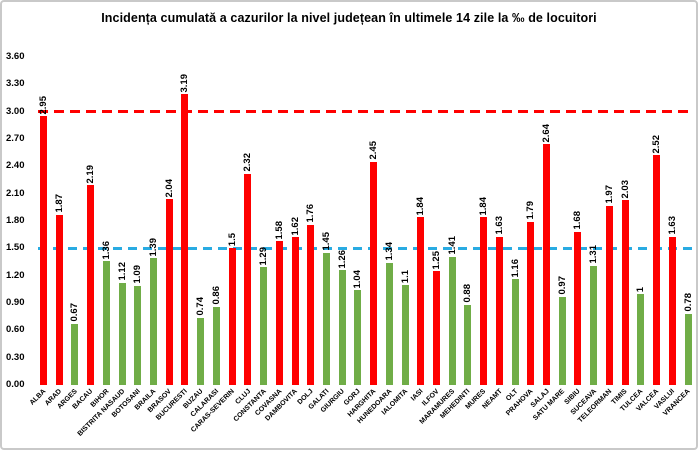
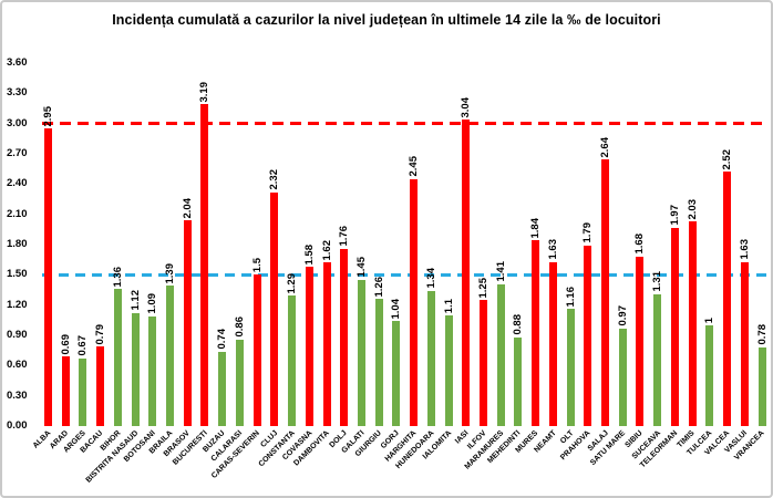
ARAD: 1.87 -> 0.69
BACAU: 2.19 -> 0.79
IASI: 1.84 -> 3.04
